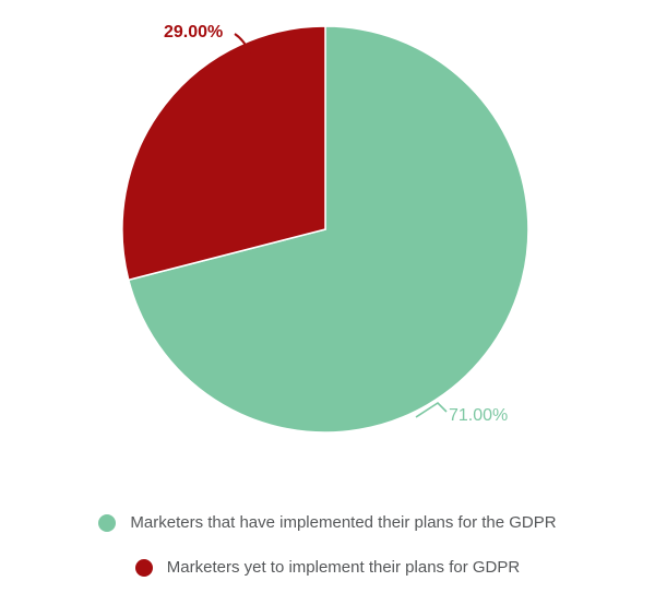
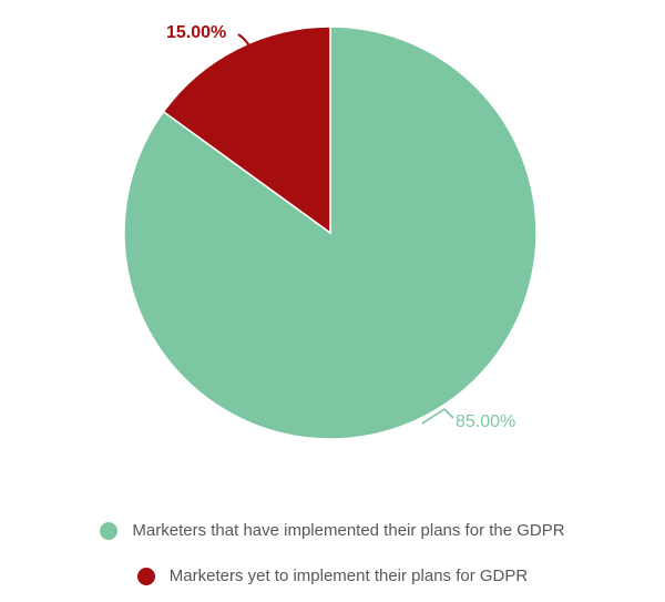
Marketers that have implemented their plans for the GDPR: 71.00% -> 85.00%
Marketers yet to implement their plans for GDPR: 29.00% -> 15.00%
